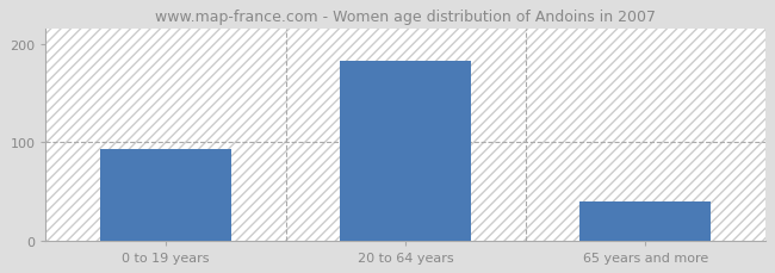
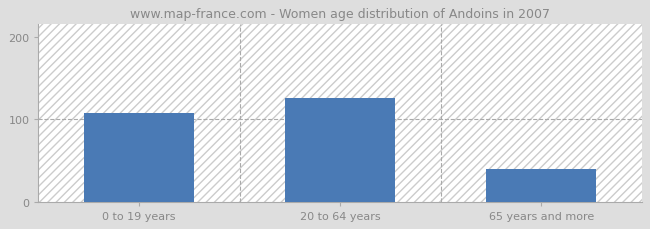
0 to 19 years: 93 -> 108
20 to 64 years: 183 -> 126
